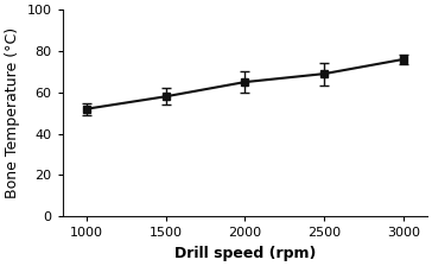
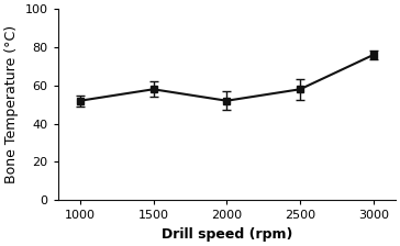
2000: 65 -> 52
2500: 69 -> 58
